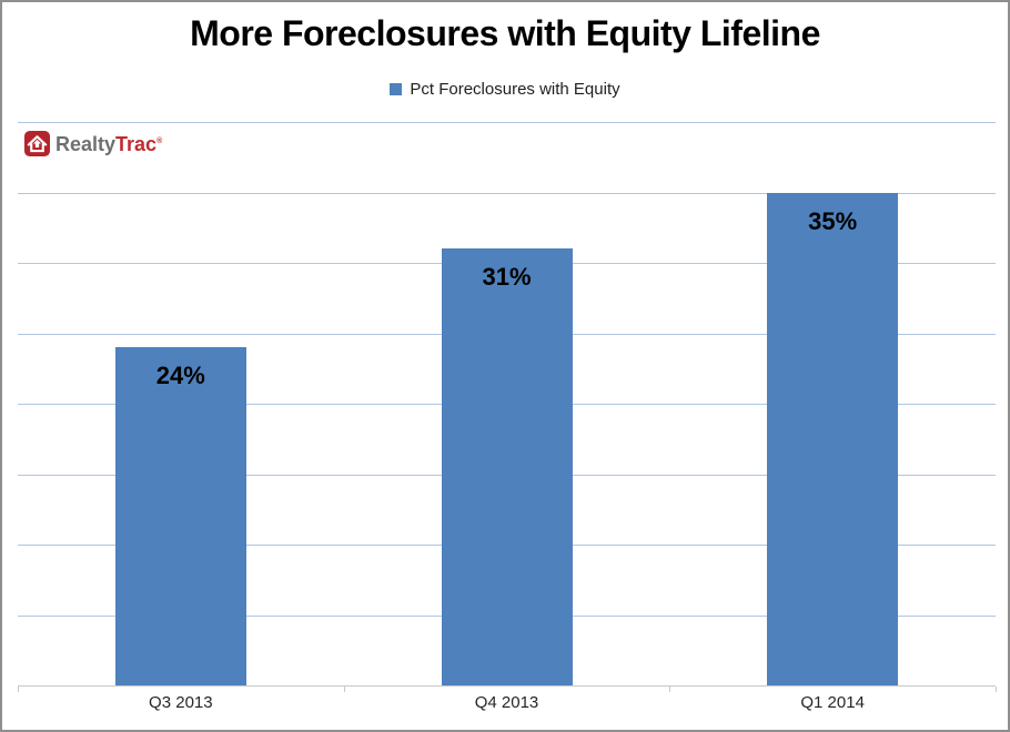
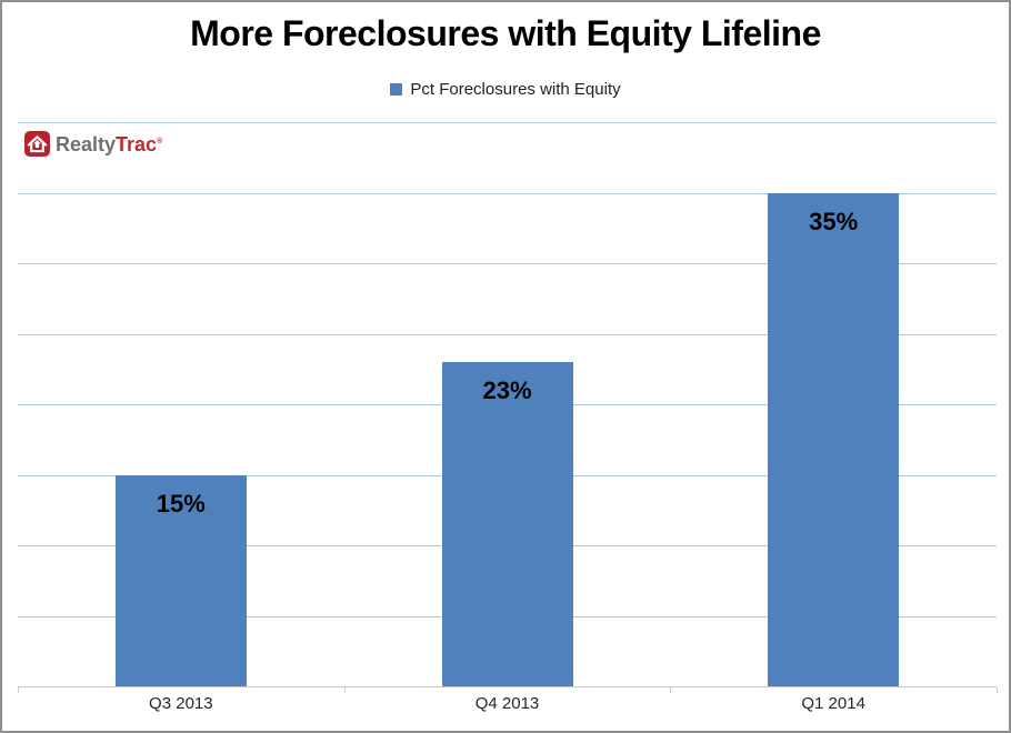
Q3 2013: 24% -> 15%
Q4 2013: 31% -> 23%
